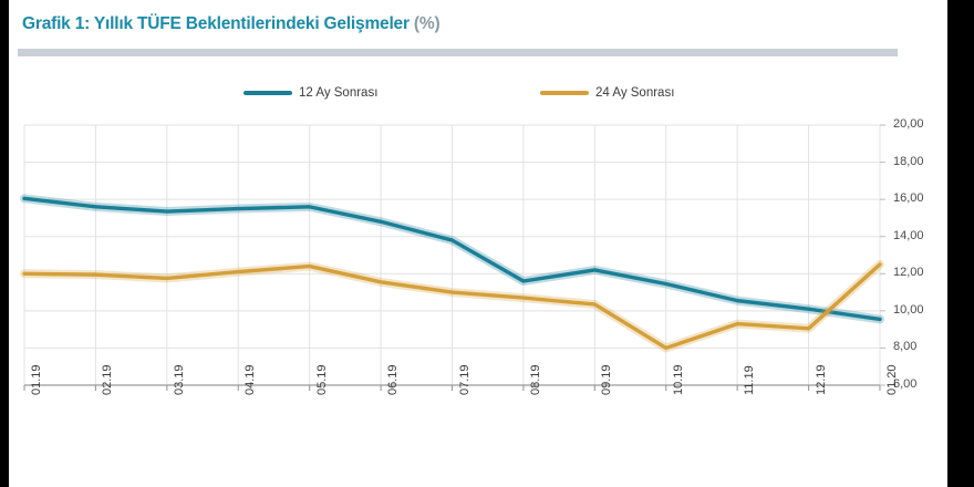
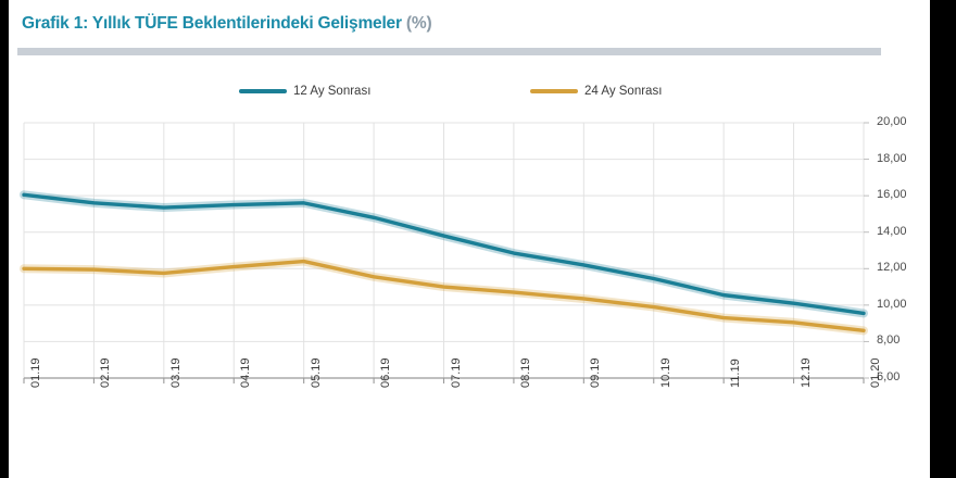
12 Ay Sonrası/08.19: 11,6 -> 12,8
24 Ay Sonrası/10.19: 8,0 -> 9,9
24 Ay Sonrası/01.20: 12,5 -> 8,6
